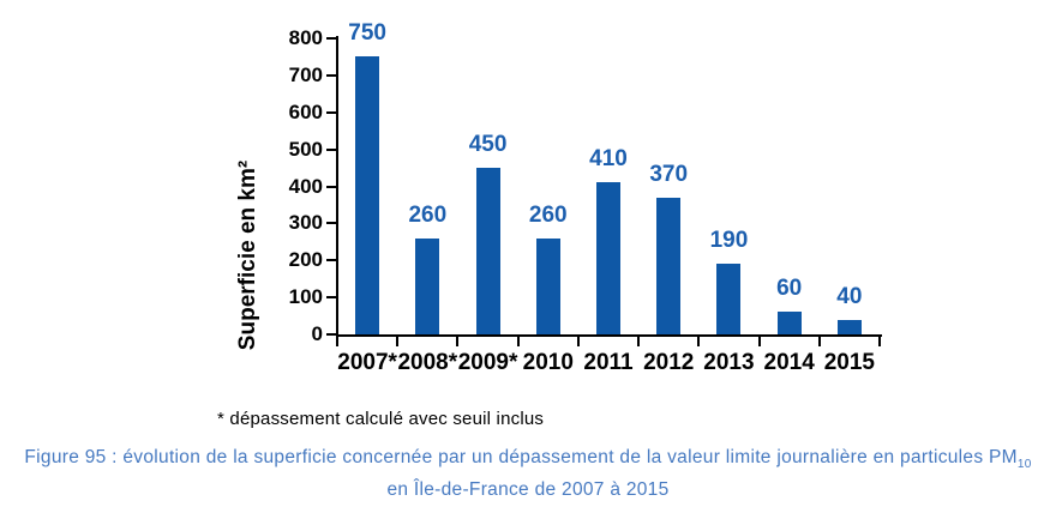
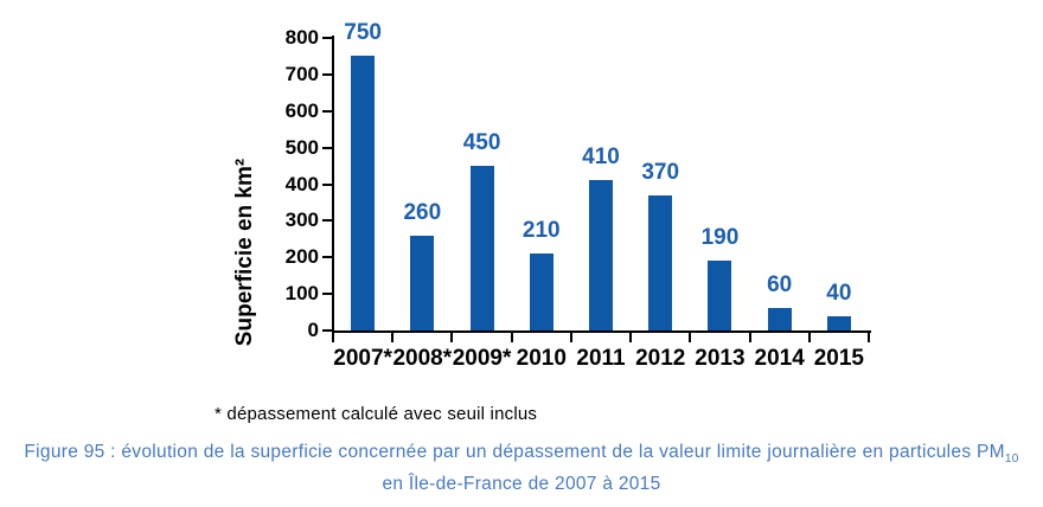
2010: 260 -> 210
